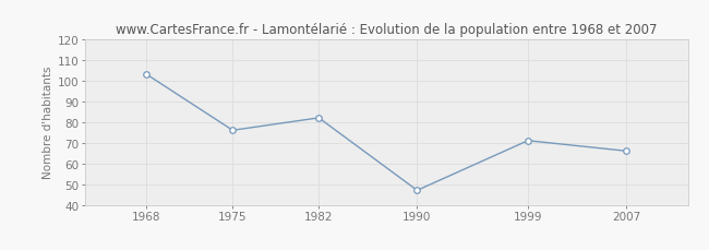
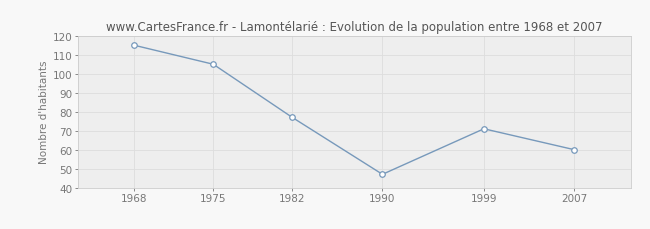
1968: 103 -> 115
1975: 76 -> 105
1982: 82 -> 77
2007: 66 -> 60
